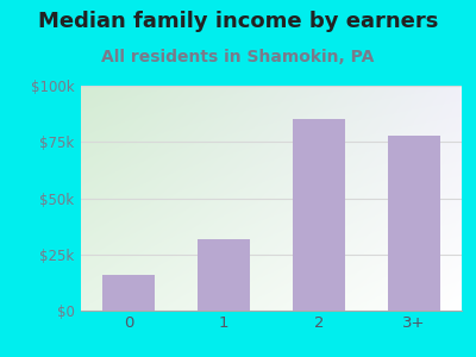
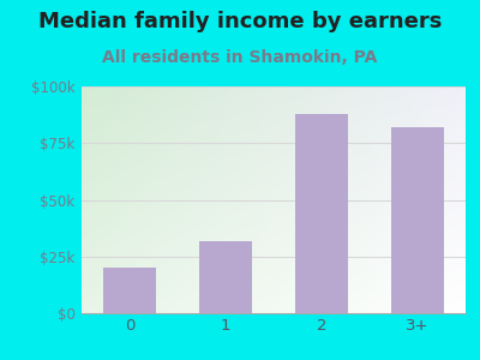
0: $16k -> $20k
2: $85k -> $88k
3+: $78k -> $82k
